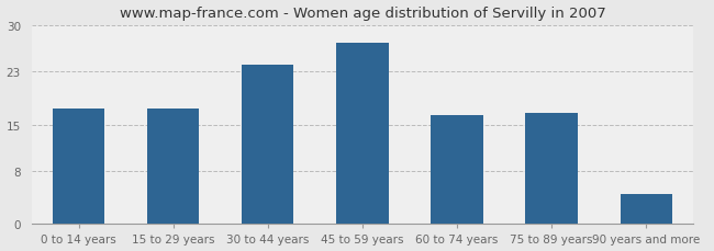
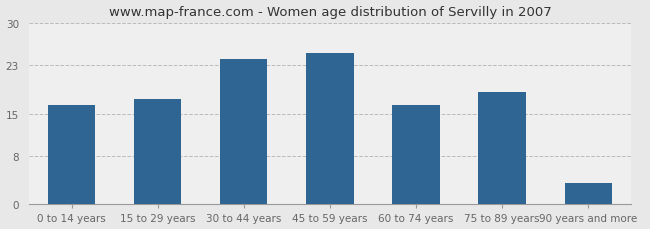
0 to 14 years: 17.4 -> 16.5
45 to 59 years: 27.4 -> 25.0
75 to 89 years: 16.8 -> 18.5
90 years and more: 4.6 -> 3.5
